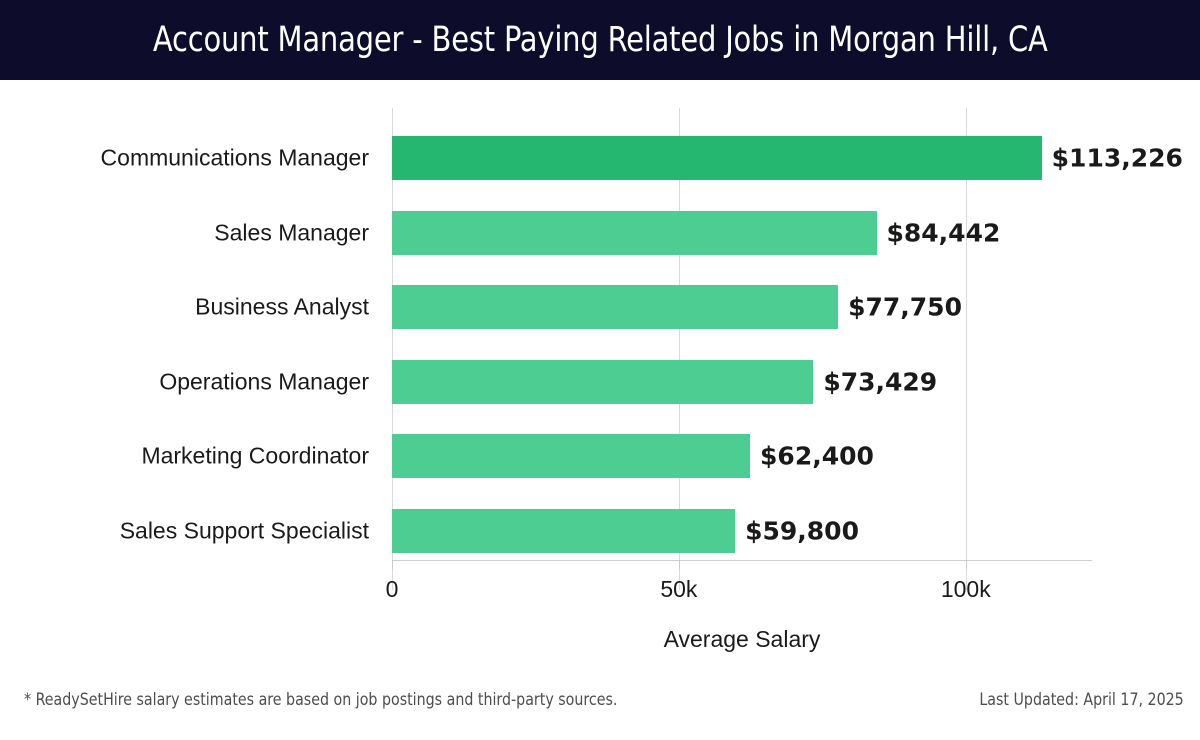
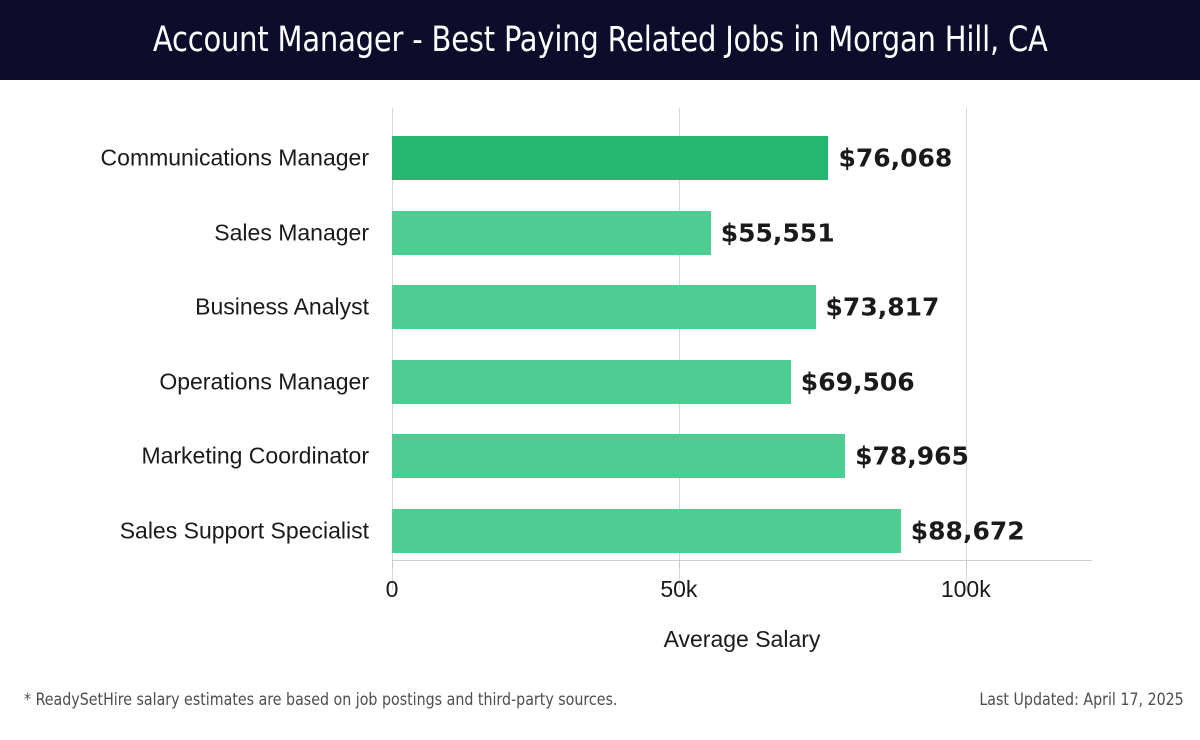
Communications Manager: $113,226 -> $76,068
Sales Manager: $84,442 -> $55,551
Business Analyst: $77,750 -> $73,817
Operations Manager: $73,429 -> $69,506
Marketing Coordinator: $62,400 -> $78,965
Sales Support Specialist: $59,800 -> $88,672
